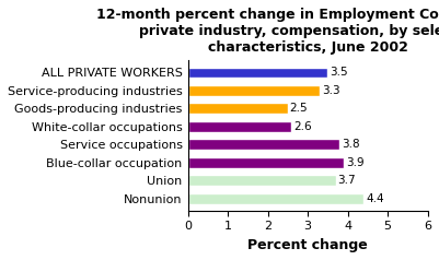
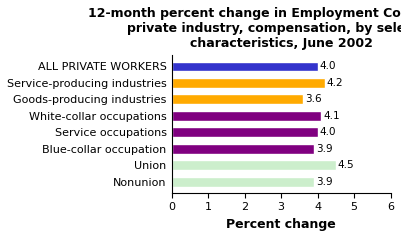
ALL PRIVATE WORKERS: 3.5 -> 4.0
Service-producing industries: 3.3 -> 4.2
Goods-producing industries: 2.5 -> 3.6
White-collar occupations: 2.6 -> 4.1
Service occupations: 3.8 -> 4.0
Union: 3.7 -> 4.5
Nonunion: 4.4 -> 3.9
